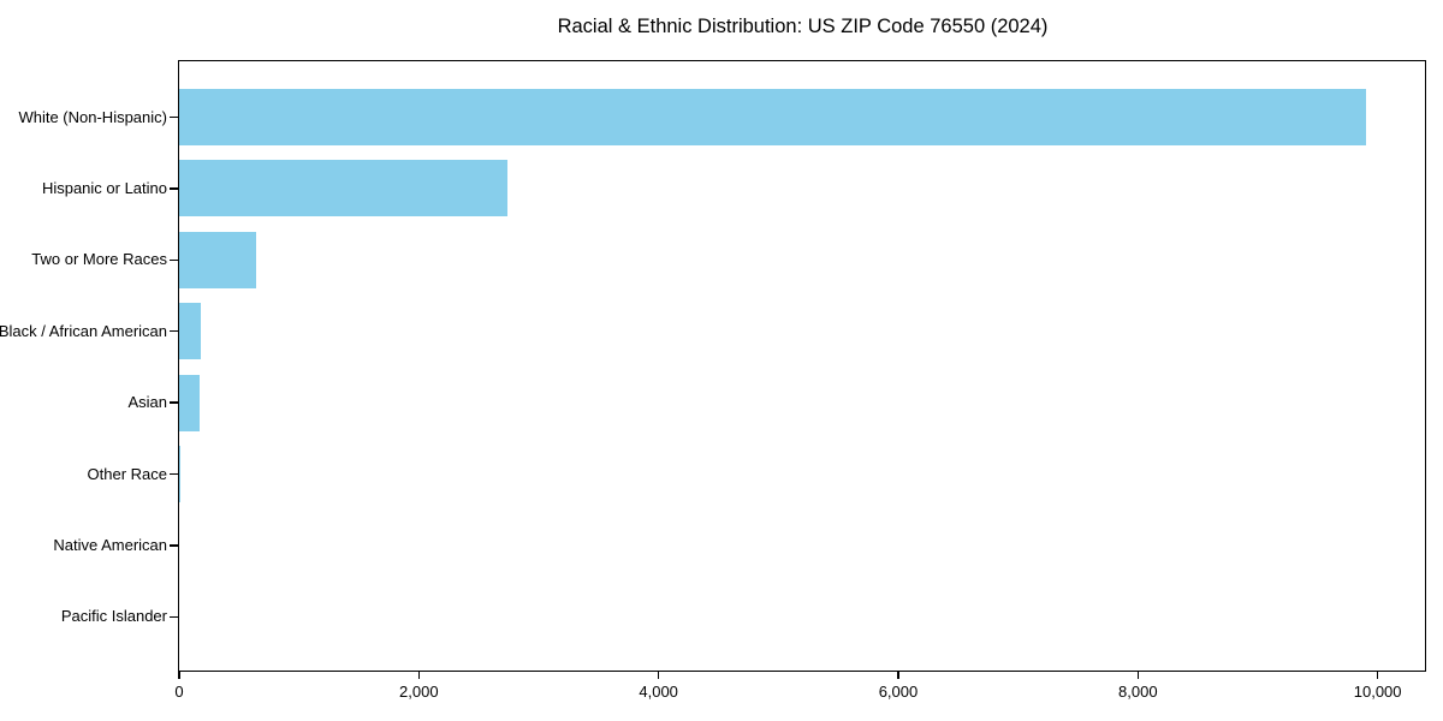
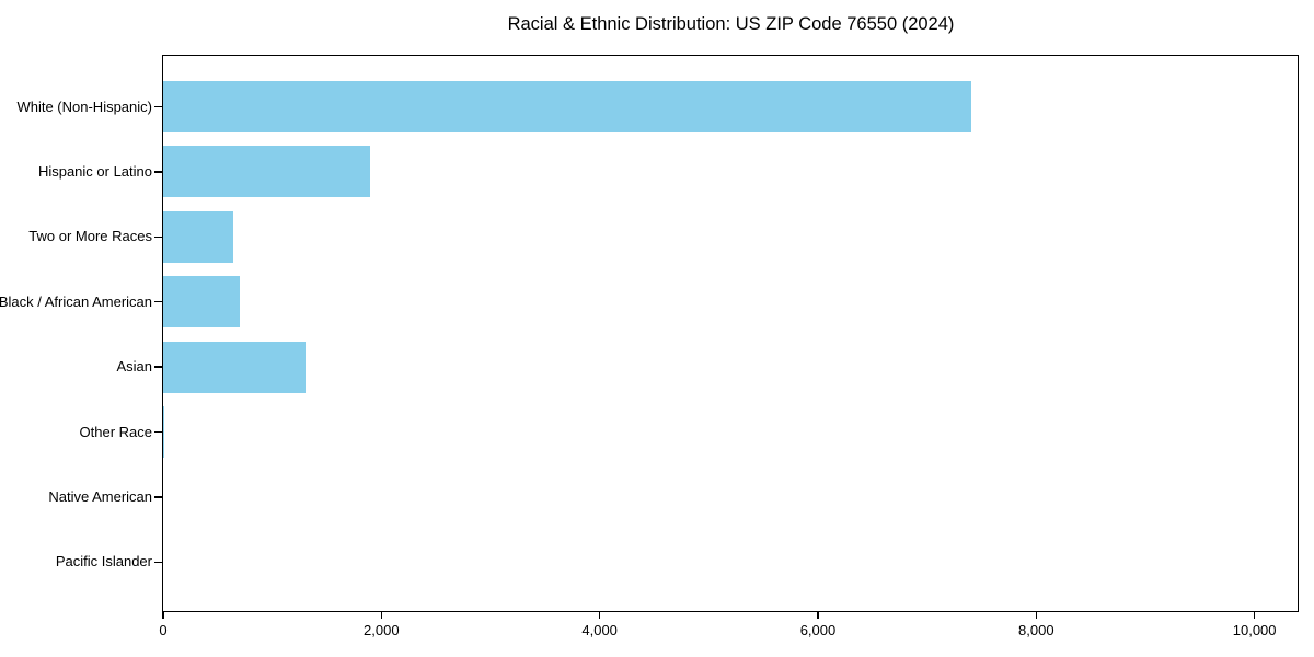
White (Non-Hispanic): 9900 -> 7400
Hispanic or Latino: 2700 -> 1900
Black / African American: 200 -> 700
Asian: 200 -> 1300
